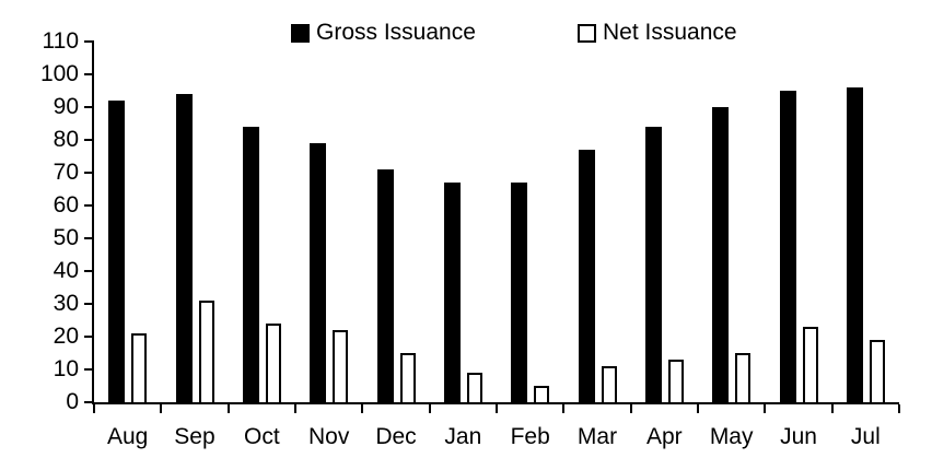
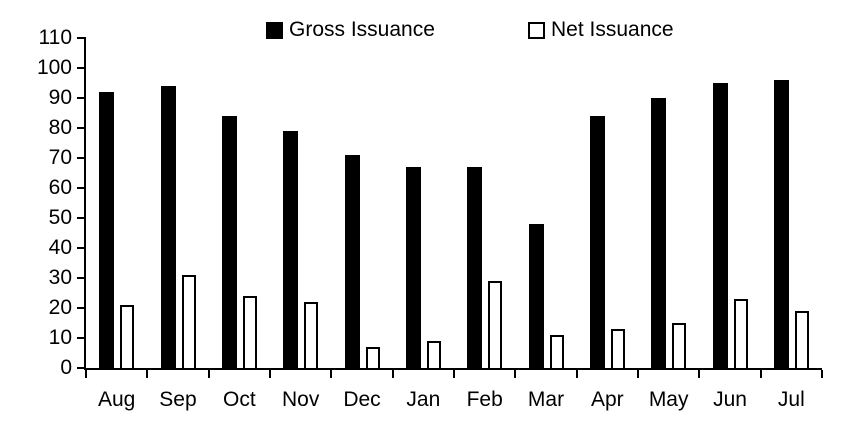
Net Issuance/Dec: 15 -> 7
Net Issuance/Feb: 5 -> 29
Gross Issuance/Mar: 77 -> 48
